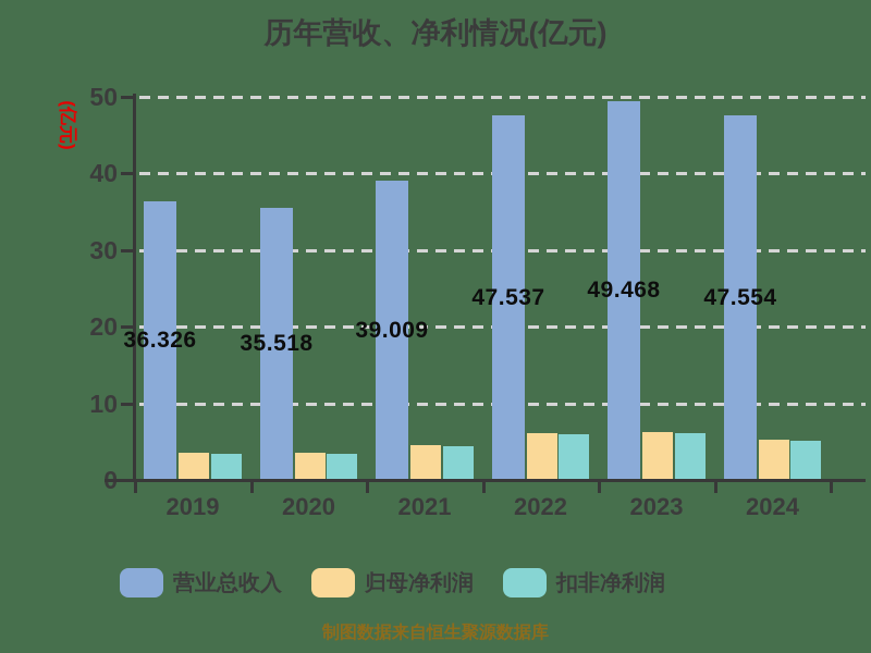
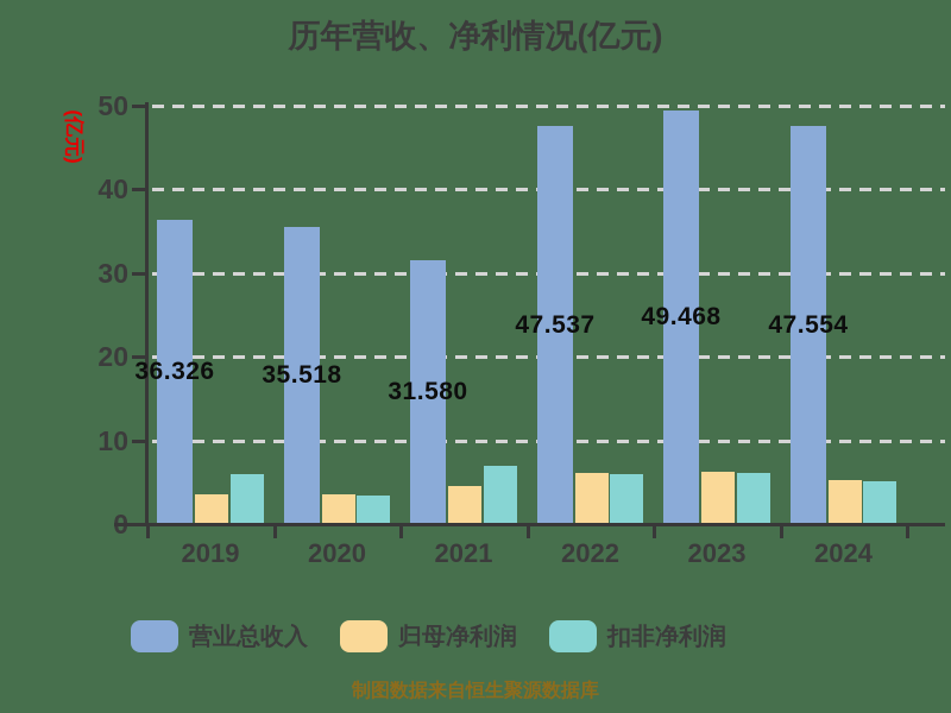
扣非净利润/2019: 3 -> 6
营业总收入/2021: 39.009 -> 31.580
扣非净利润/2021: 4 -> 7
